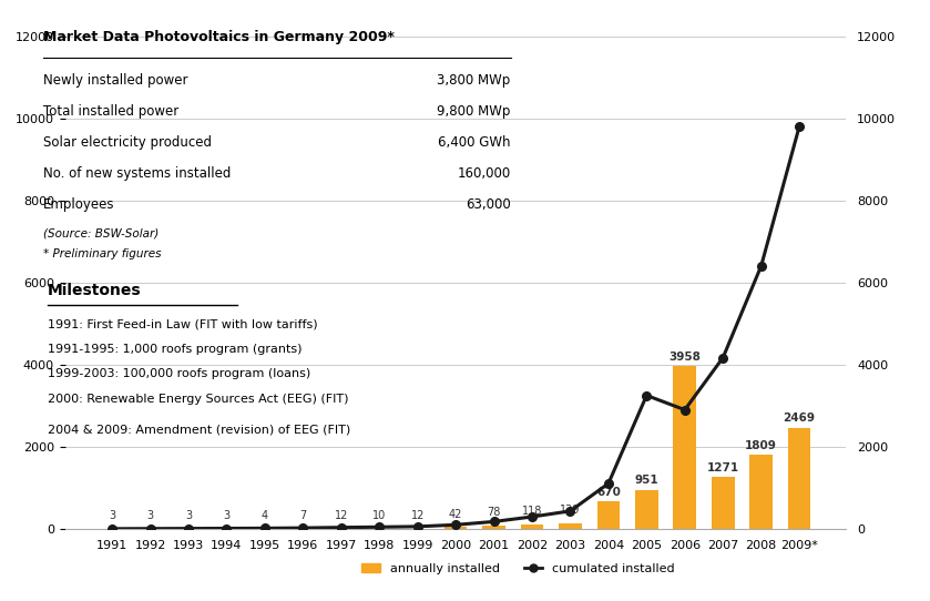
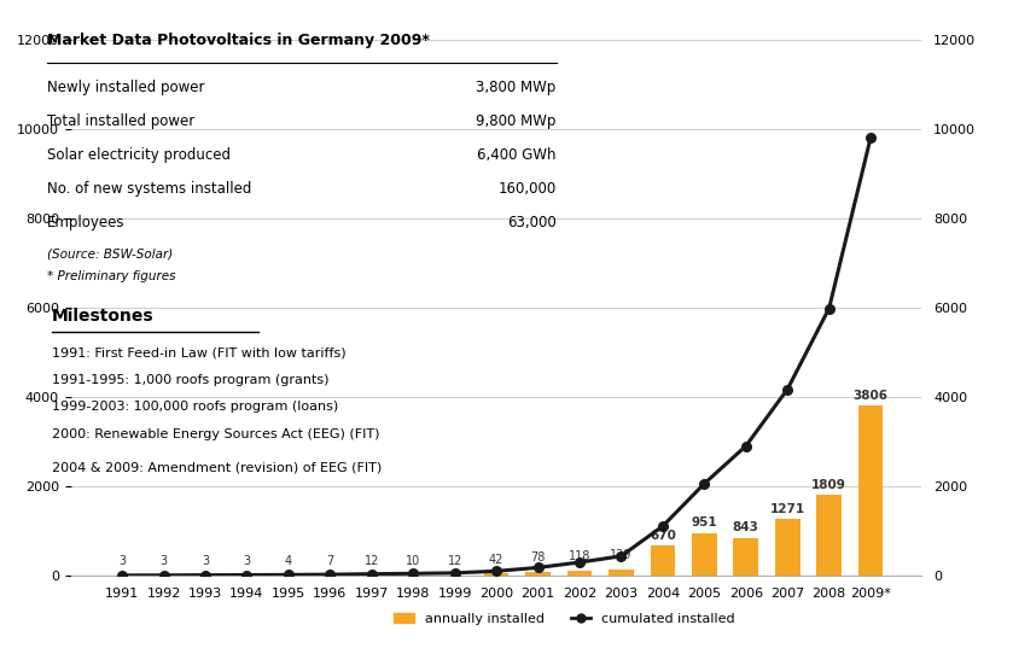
cumulated installed/2005: 3250 -> 2060
annually installed/2006: 3958 -> 843
cumulated installed/2008: 6400 -> 5980
annually installed/2009*: 2469 -> 3806
